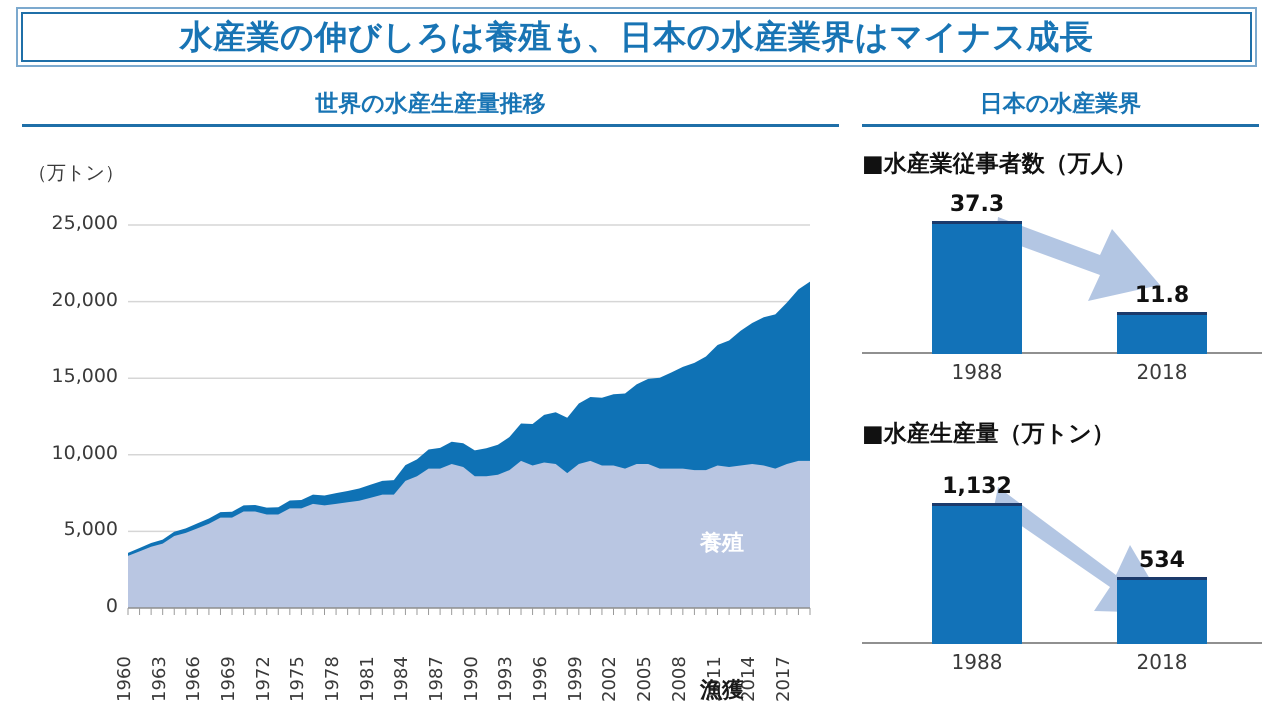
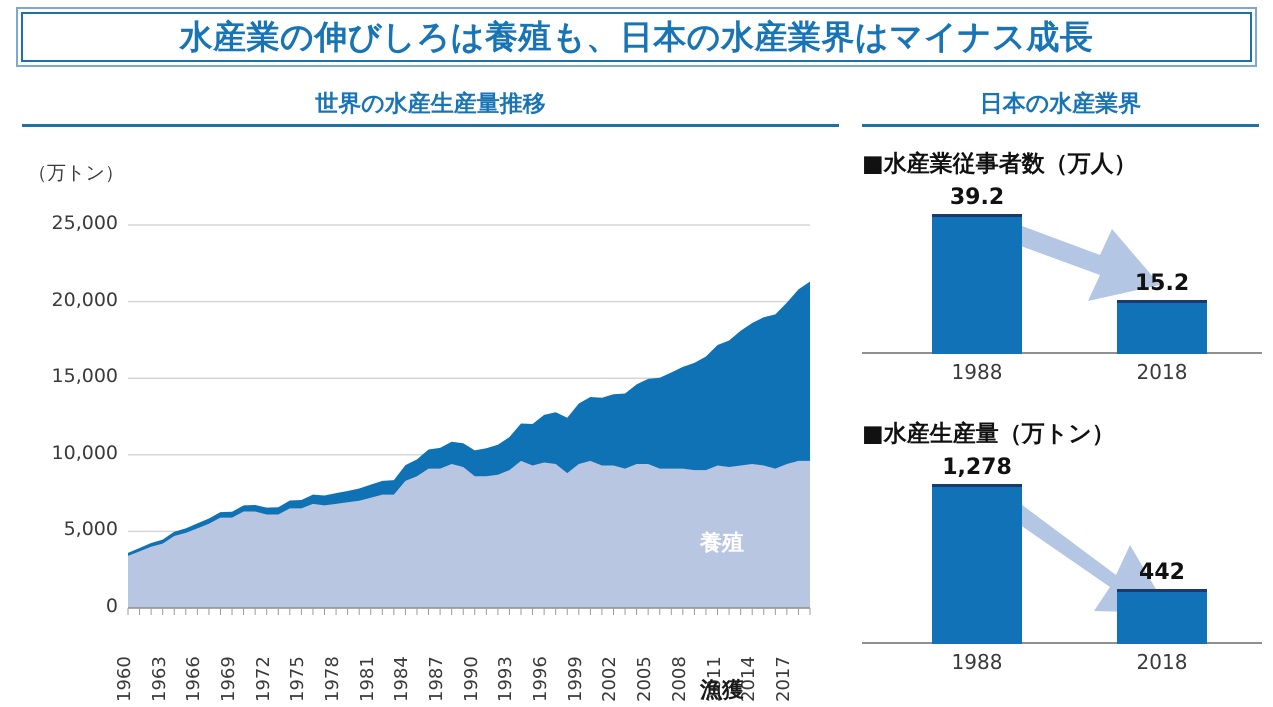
■水産業従事者数（万人）/1988: 37.3 -> 39.2
■水産業従事者数（万人）/2018: 11.8 -> 15.2
■水産生産量（万トン）/1988: 1,132 -> 1,278
■水産生産量（万トン）/2018: 534 -> 442
